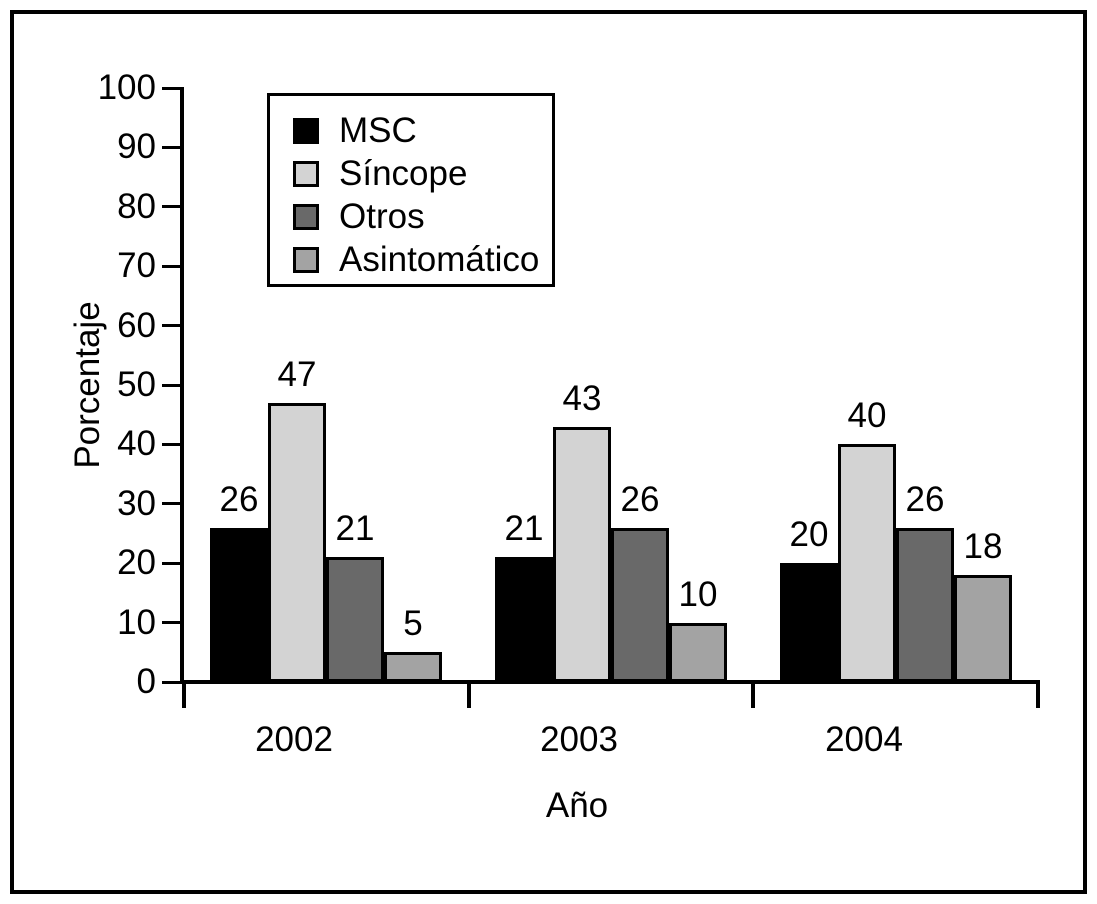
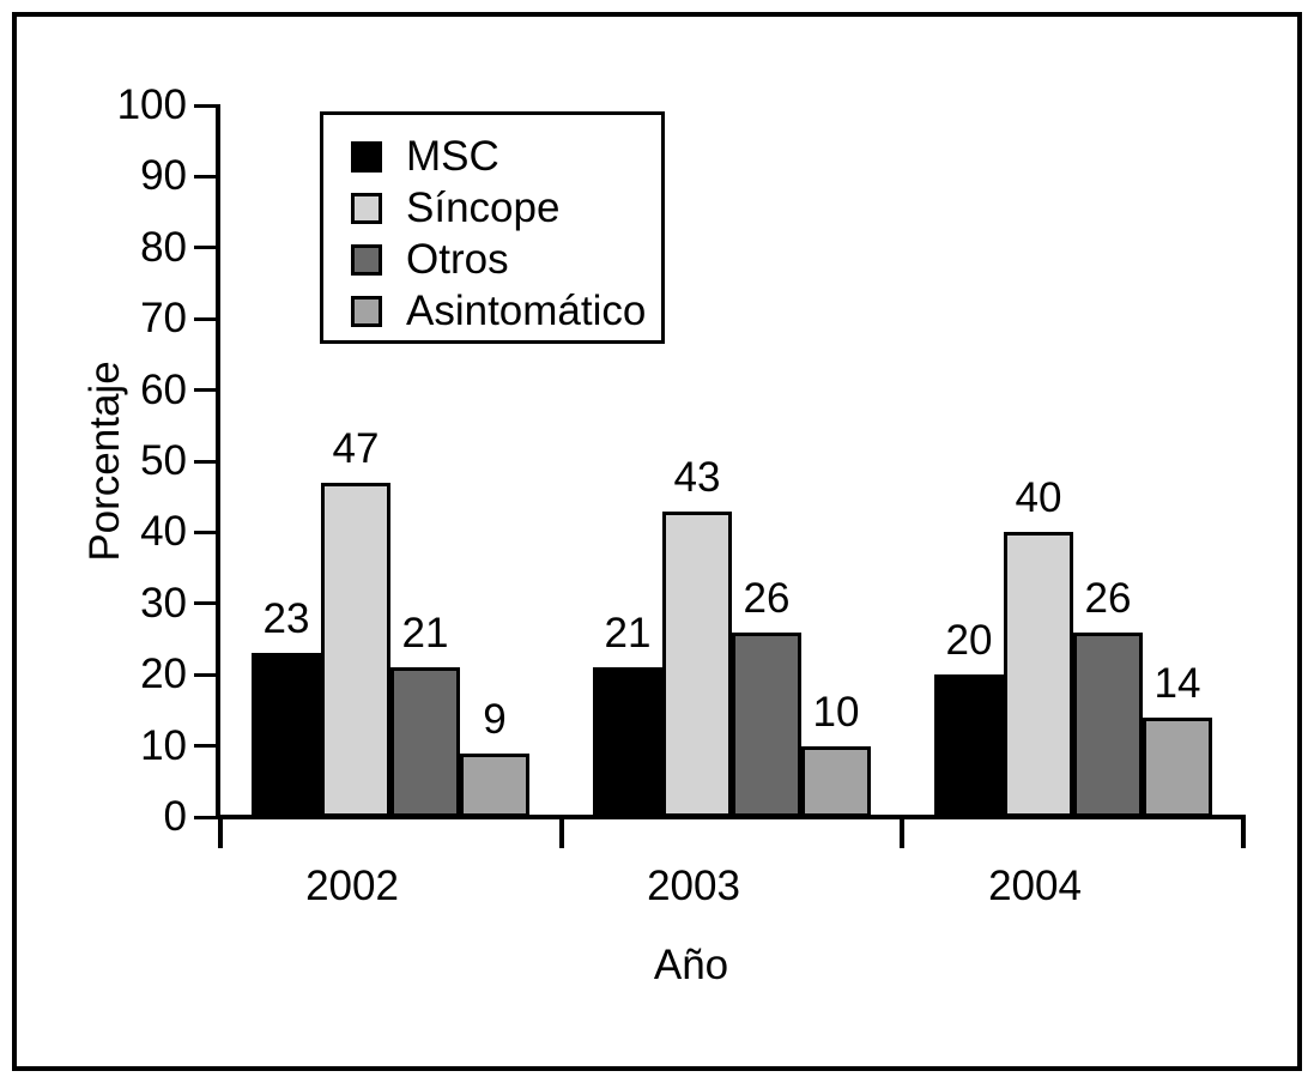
MSC/2002: 26 -> 23
Asintomático/2002: 5 -> 9
Asintomático/2004: 18 -> 14
